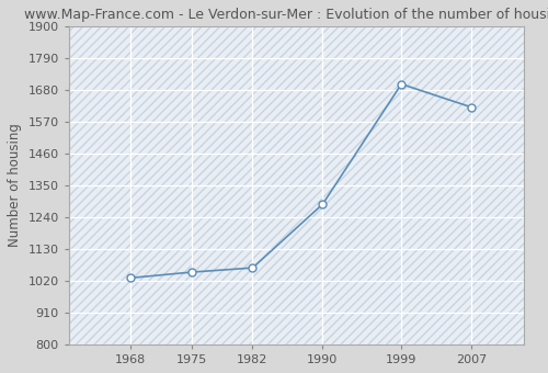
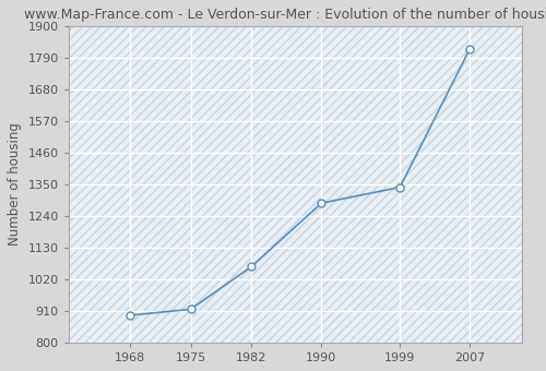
1968: 1030 -> 895
1975: 1050 -> 916
1999: 1700 -> 1340
2007: 1620 -> 1820
